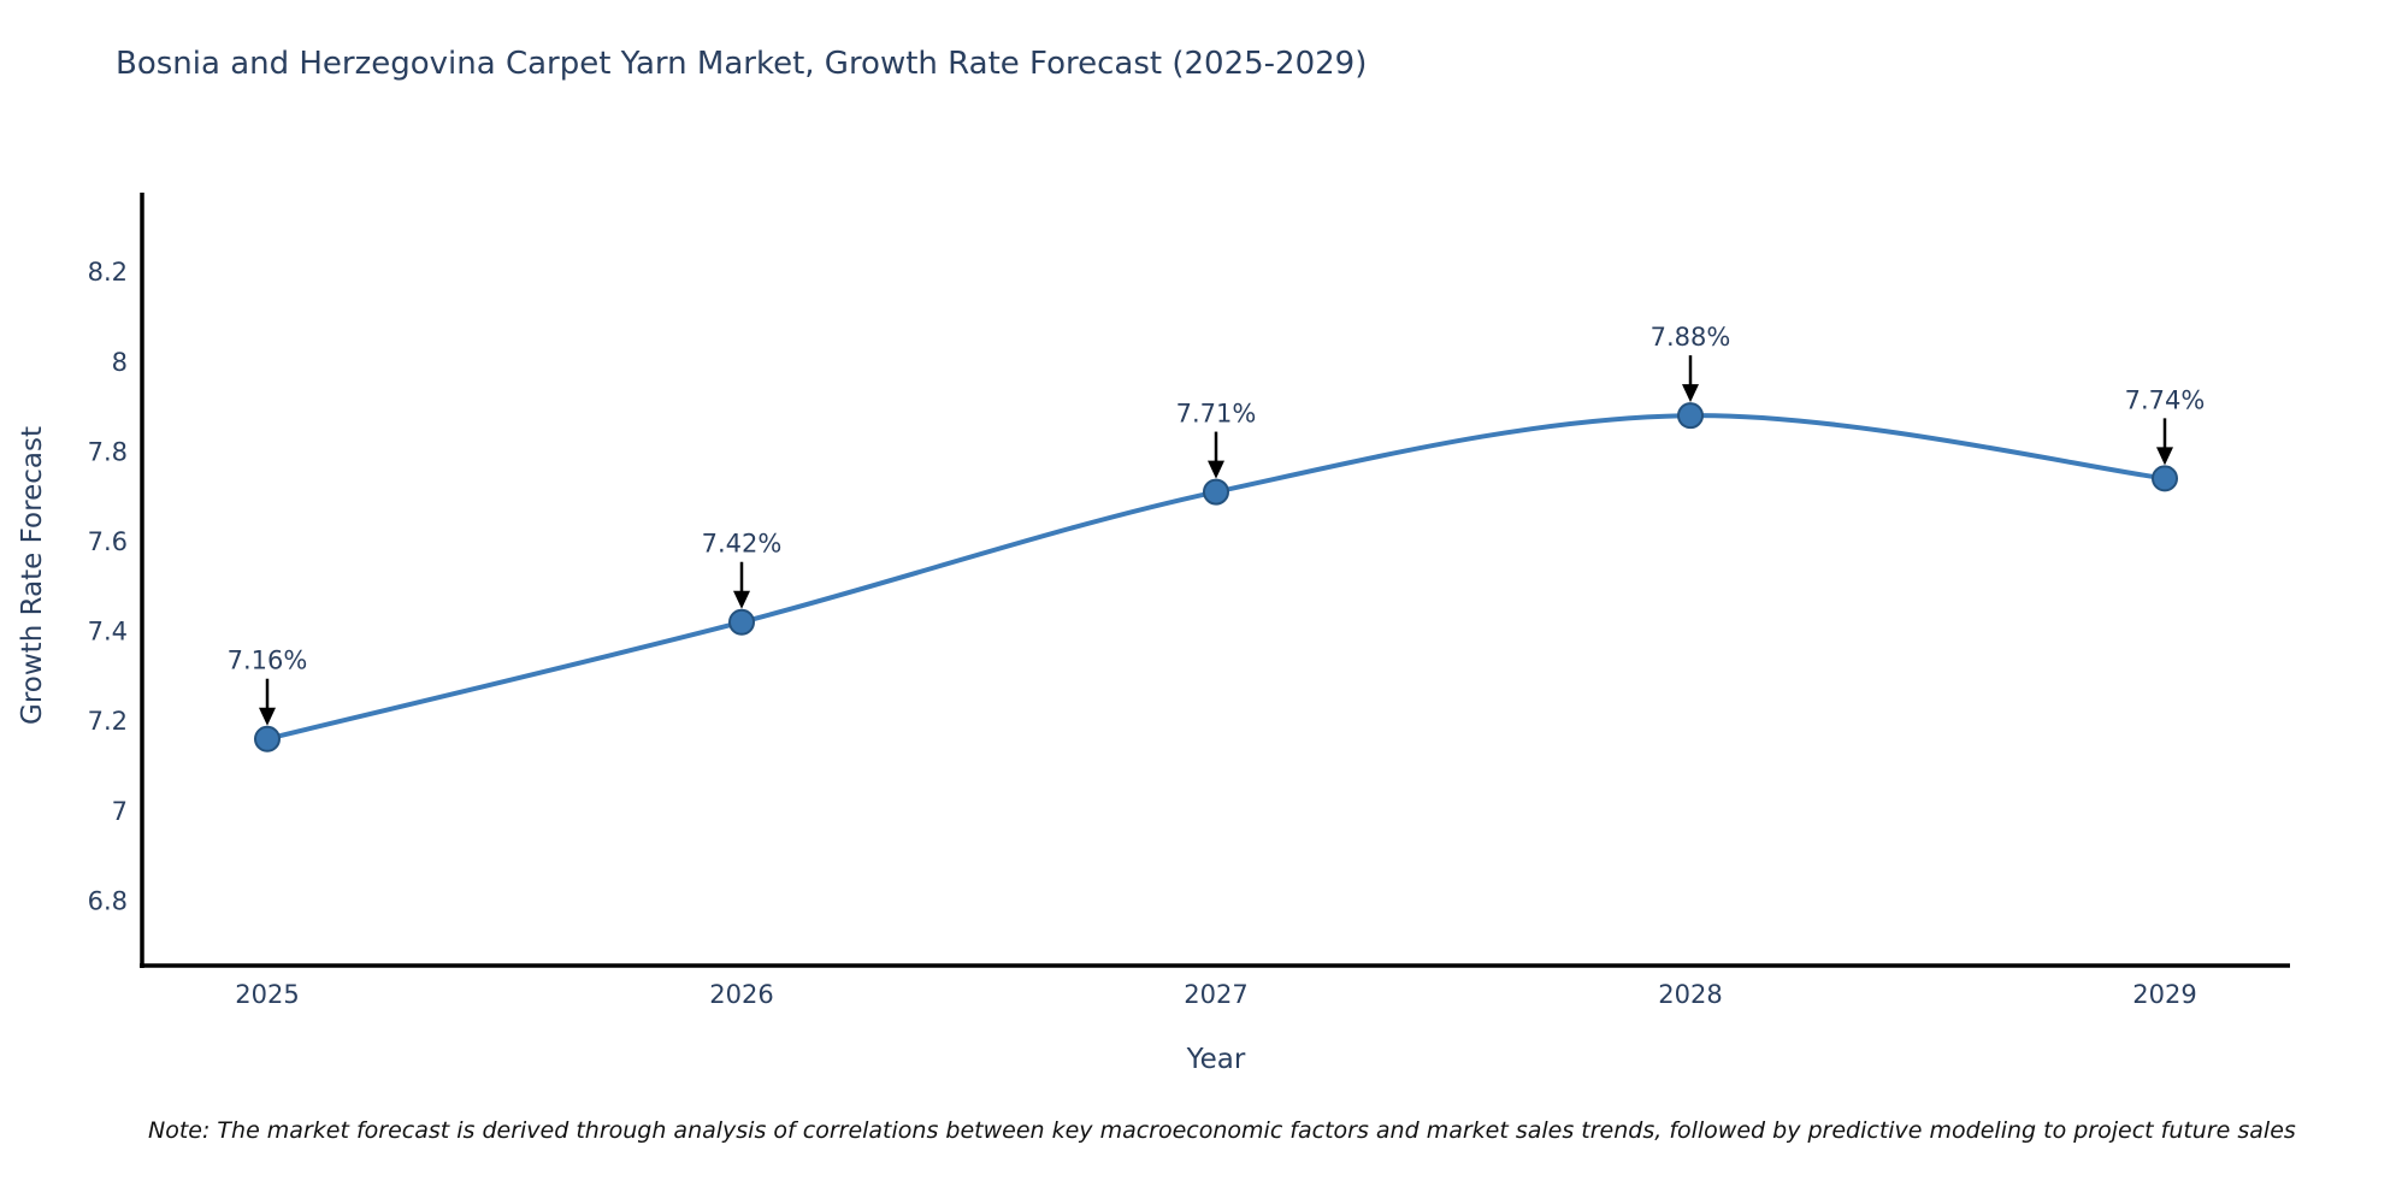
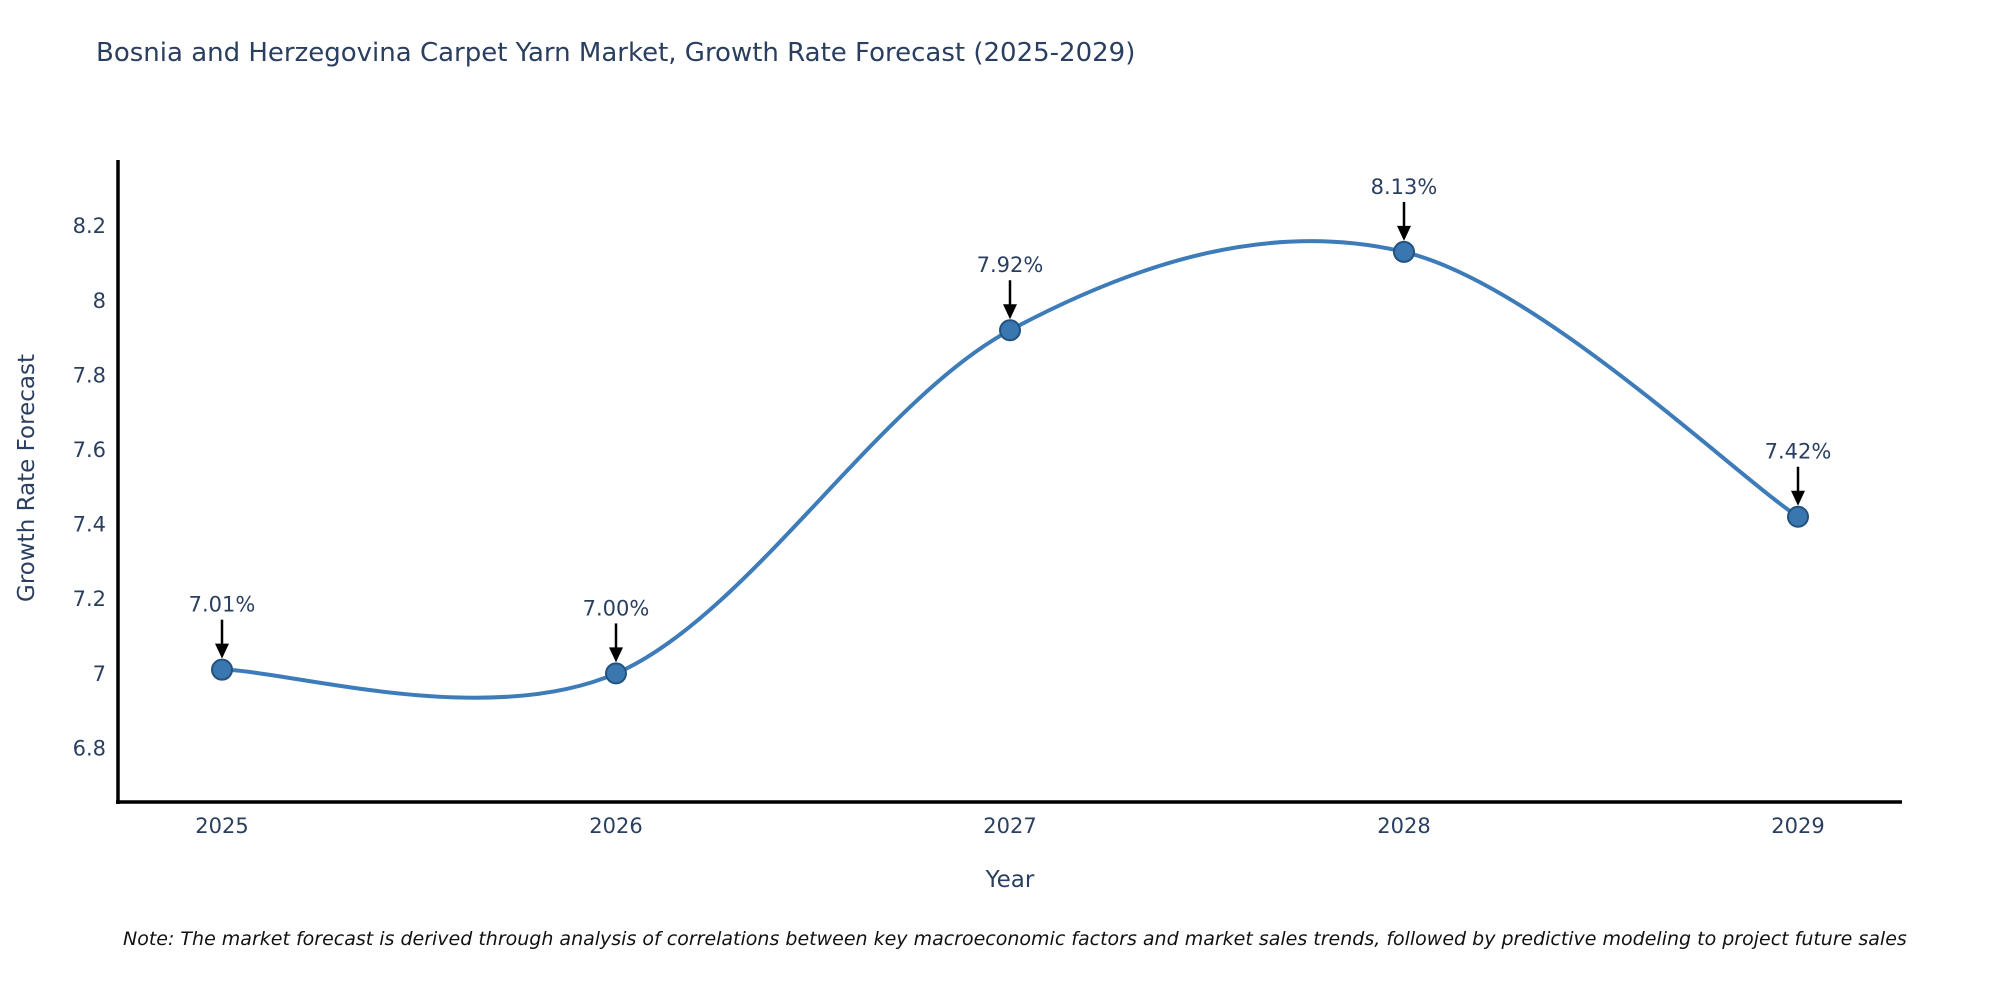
2025: 7.16% -> 7.01%
2026: 7.42% -> 7.00%
2027: 7.71% -> 7.92%
2028: 7.88% -> 8.13%
2029: 7.74% -> 7.42%
